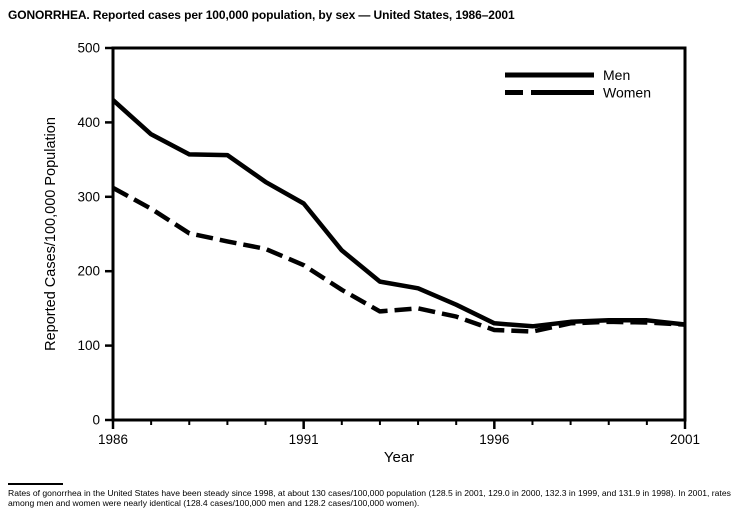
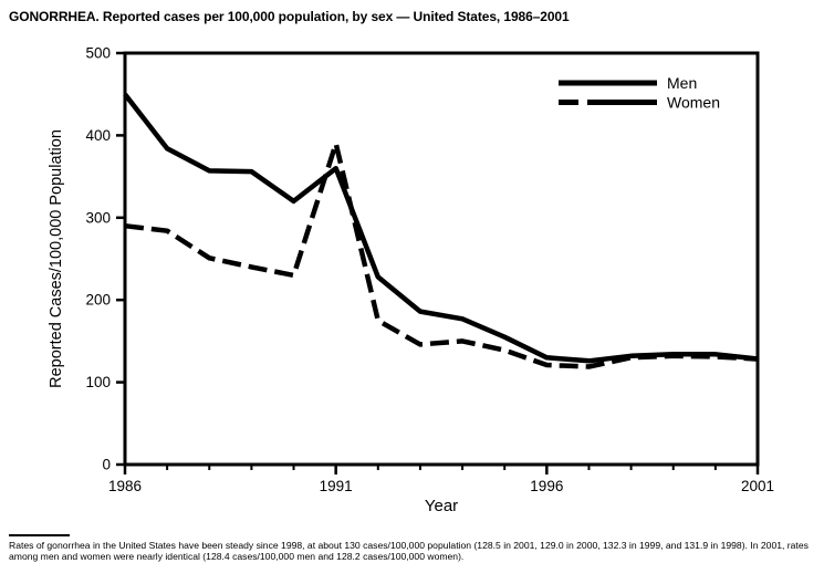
Men/1986: 430 -> 450
Women/1986: 310 -> 290
Men/1991: 290 -> 360
Women/1991: 210 -> 390
